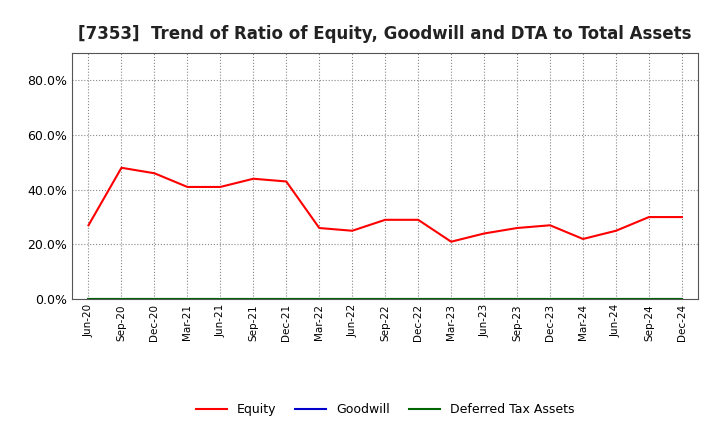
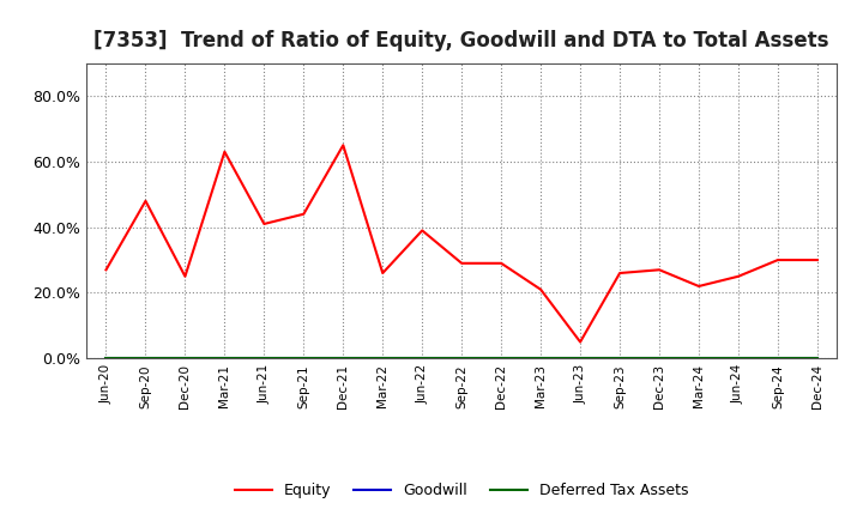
Equity/Dec-20: 46% -> 25%
Equity/Mar-21: 41% -> 63%
Equity/Dec-21: 43% -> 65%
Equity/Jun-22: 25% -> 39%
Equity/Jun-23: 24% -> 5%
